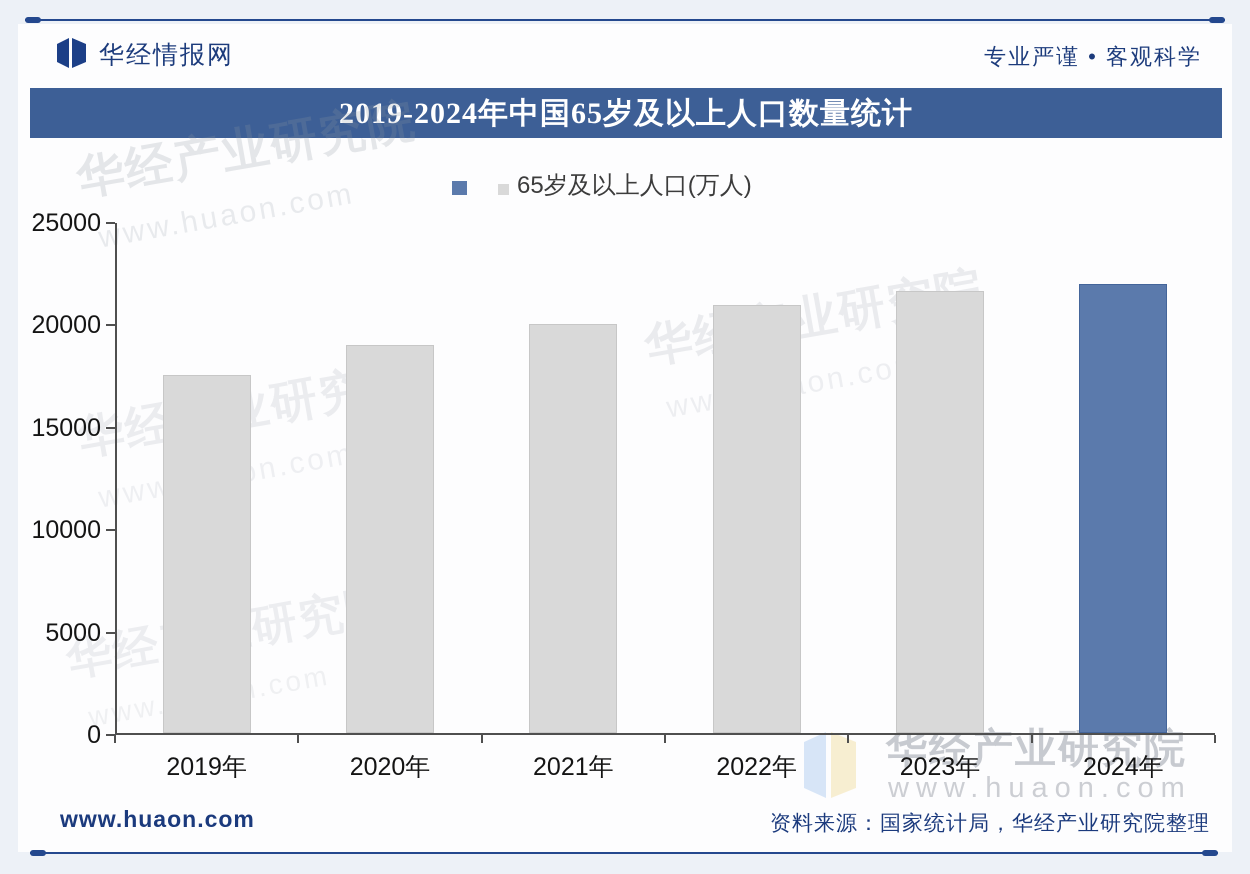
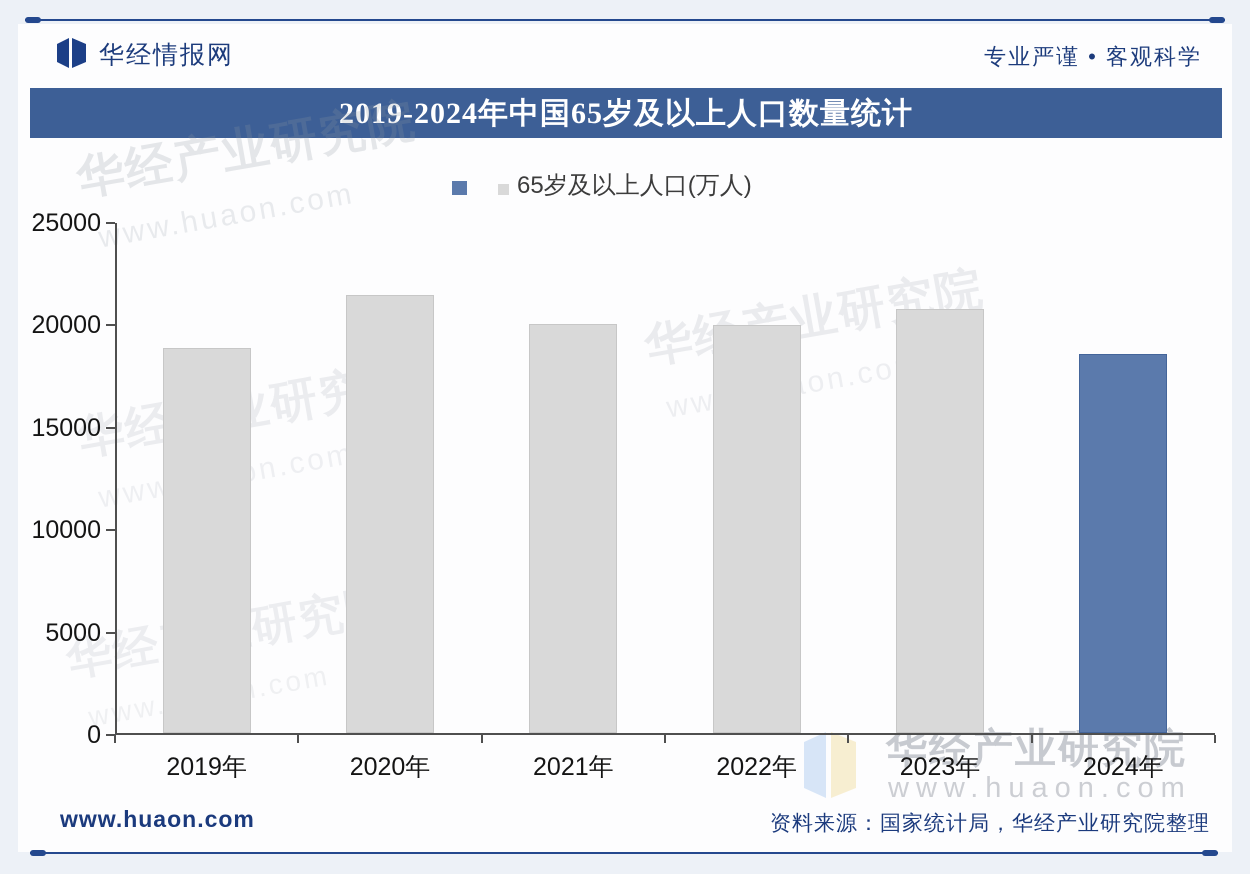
2019年: 17600 -> 18900
2020年: 19100 -> 21500
2022年: 21000 -> 20000
2023年: 21700 -> 20800
2024年: 22000 -> 18600
